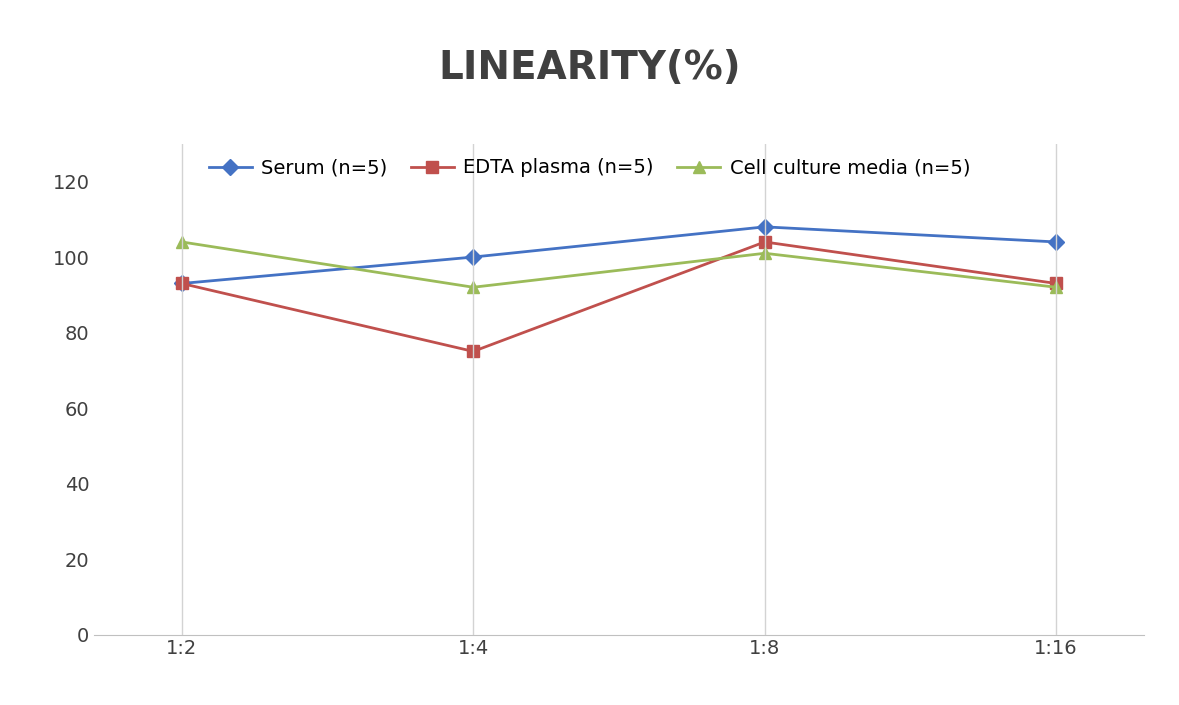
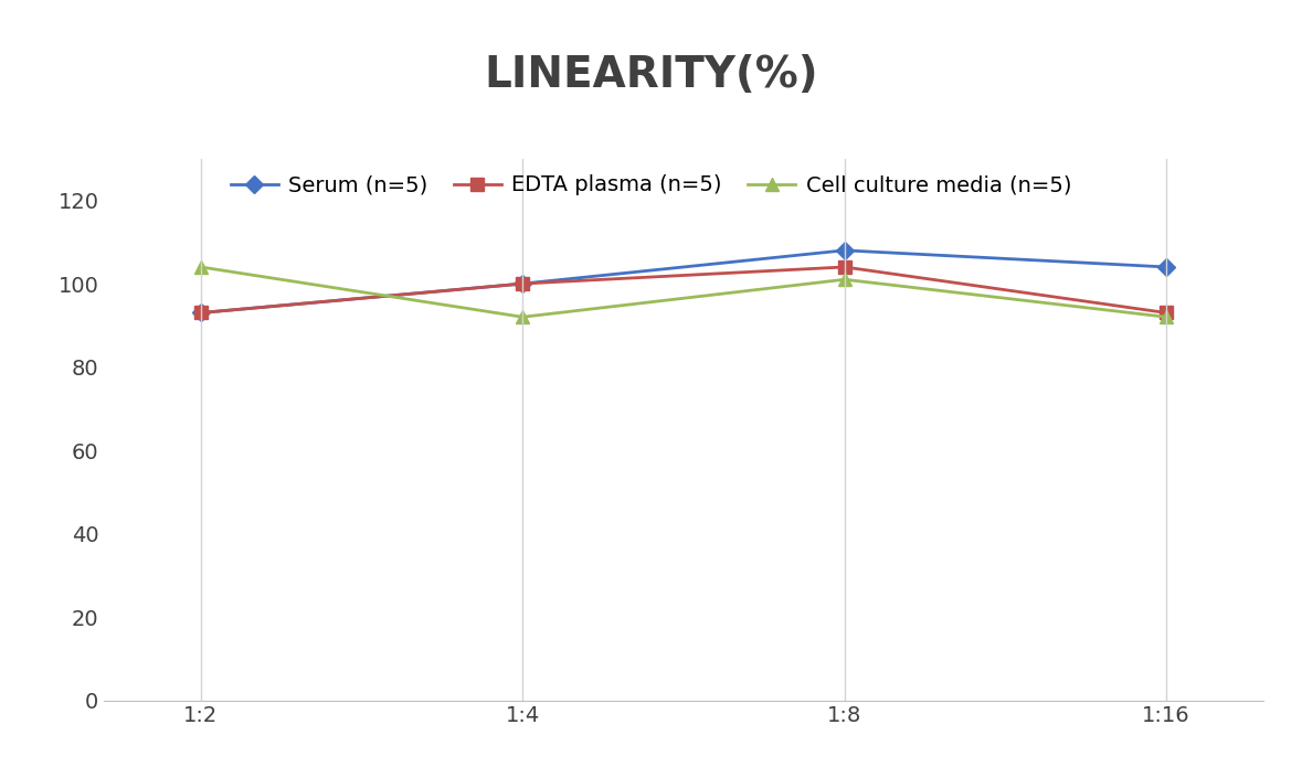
EDTA plasma (n=5)/1:4: 75 -> 100
